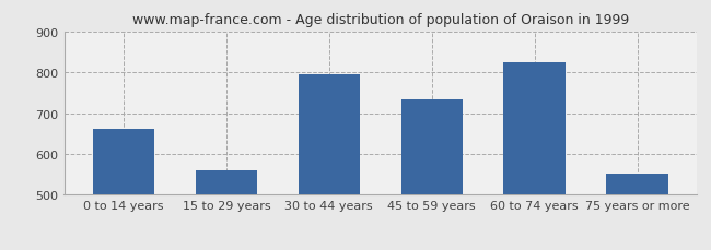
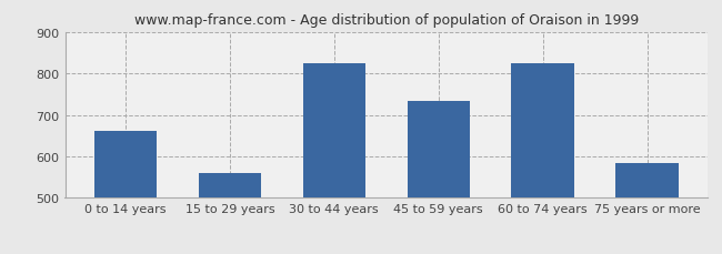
30 to 44 years: 796 -> 825
75 years or more: 551 -> 585
